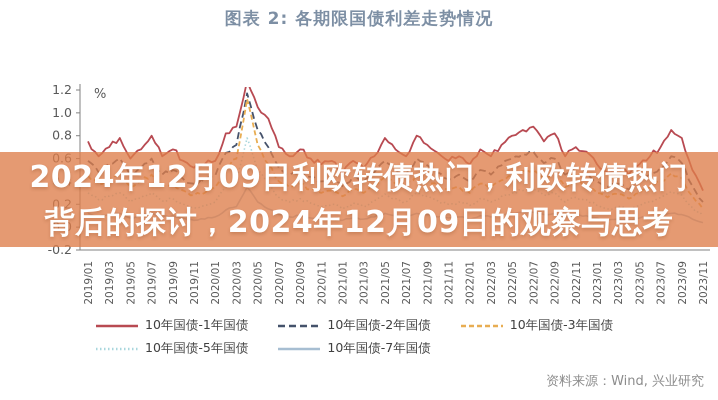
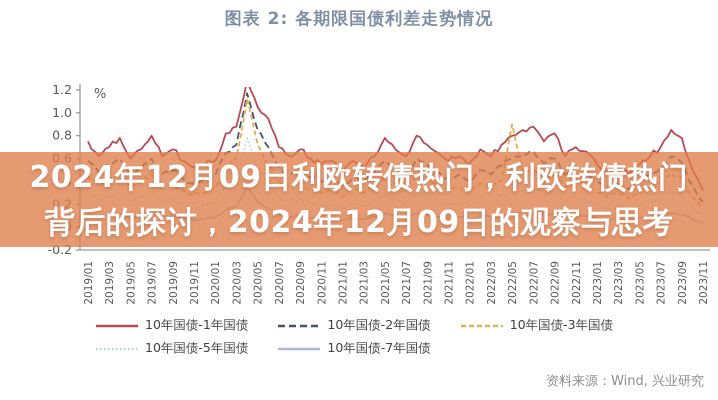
10年国债-5年国债/2022/03: 0.22 -> 0.34
10年国债-3年国债/2022/05: 0.46 -> 0.90
